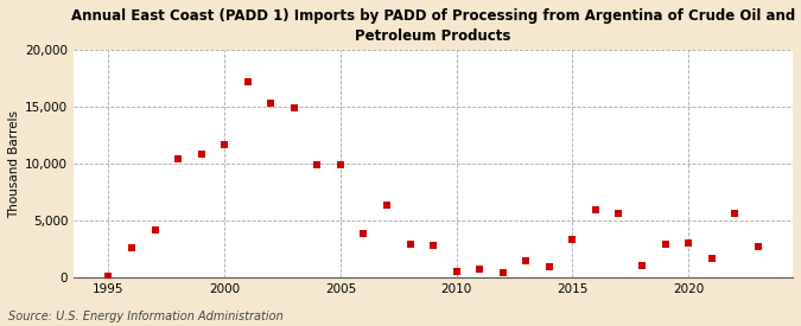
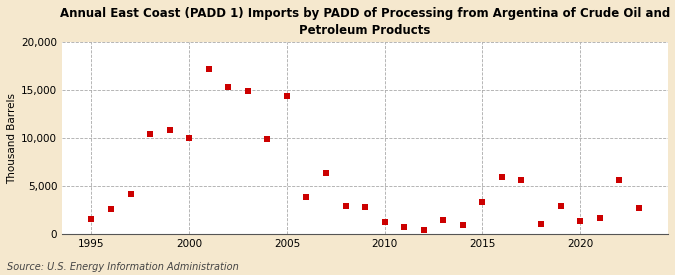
1995: 100 -> 1,600
2000: 11,700 -> 10,000
2005: 9,900 -> 14,400
2010: 500 -> 1,200
2020: 3,000 -> 1,400
